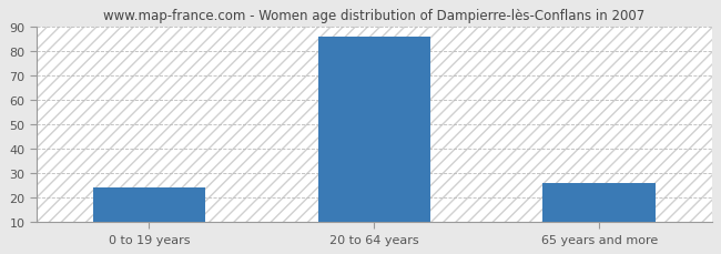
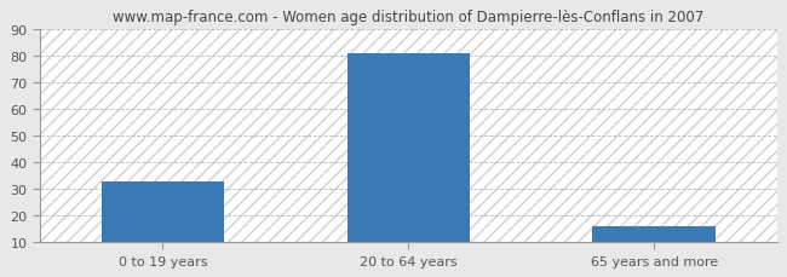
0 to 19 years: 24 -> 33
20 to 64 years: 86 -> 81
65 years and more: 26 -> 16
